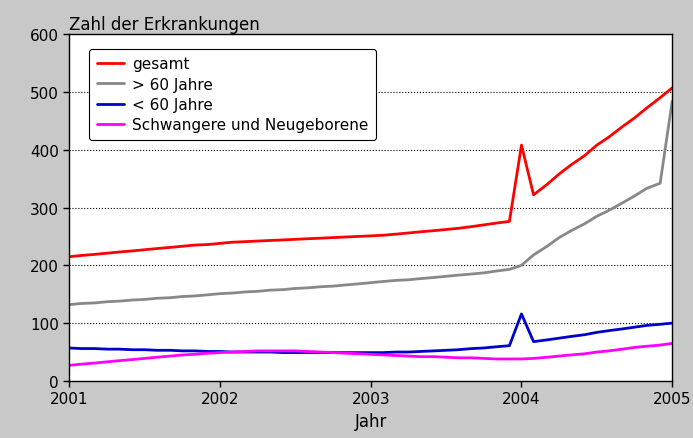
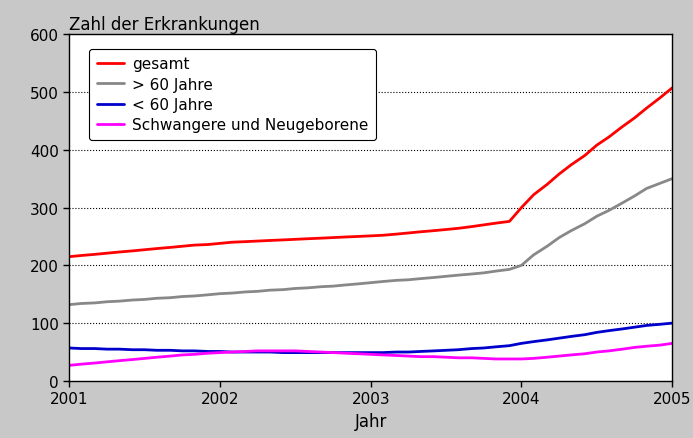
gesamt/2004: 408 -> 300
< 60 Jahre/2004: 116 -> 65
> 60 Jahre/2005: 484 -> 350
